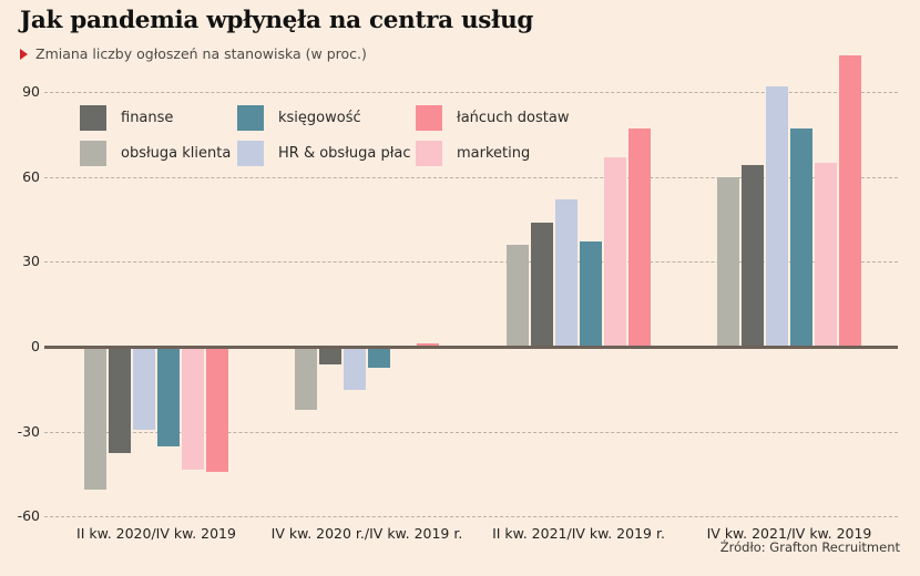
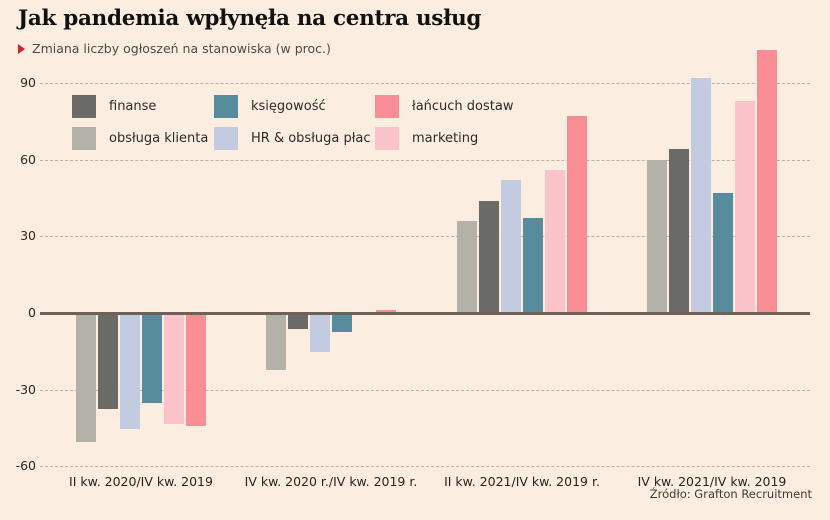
HR & obsługa płac/II kw. 2020/IV kw. 2019: -29 -> -45
marketing/II kw. 2021/IV kw. 2019 r.: 67 -> 56
księgowość/IV kw. 2021/IV kw. 2019: 77 -> 47
marketing/IV kw. 2021/IV kw. 2019: 65 -> 83
